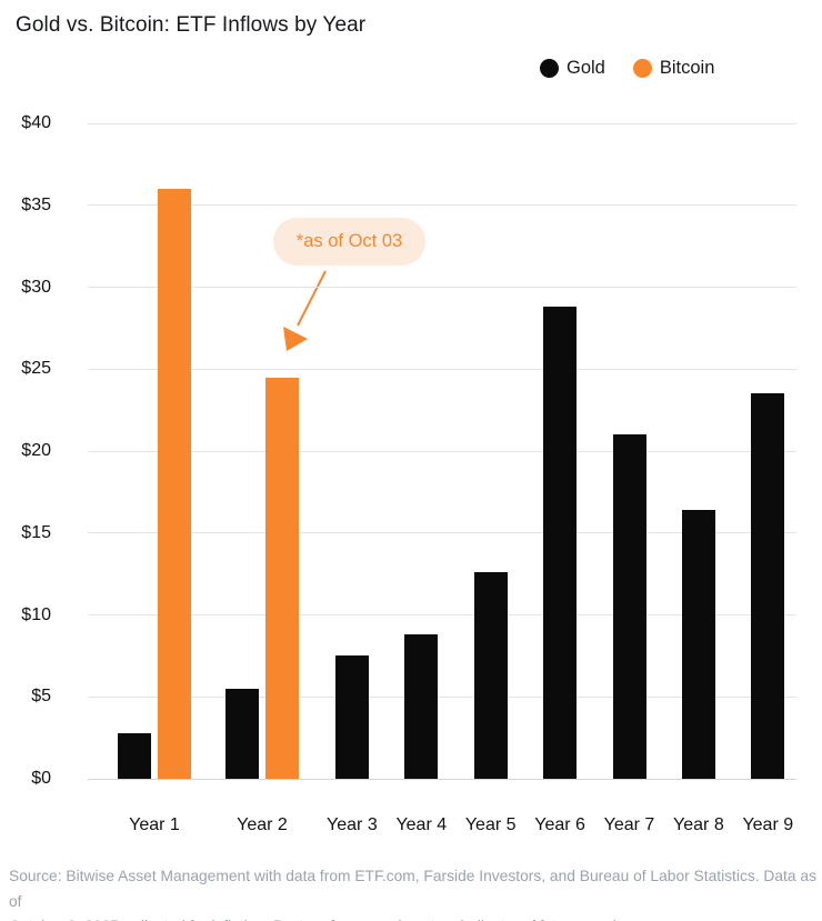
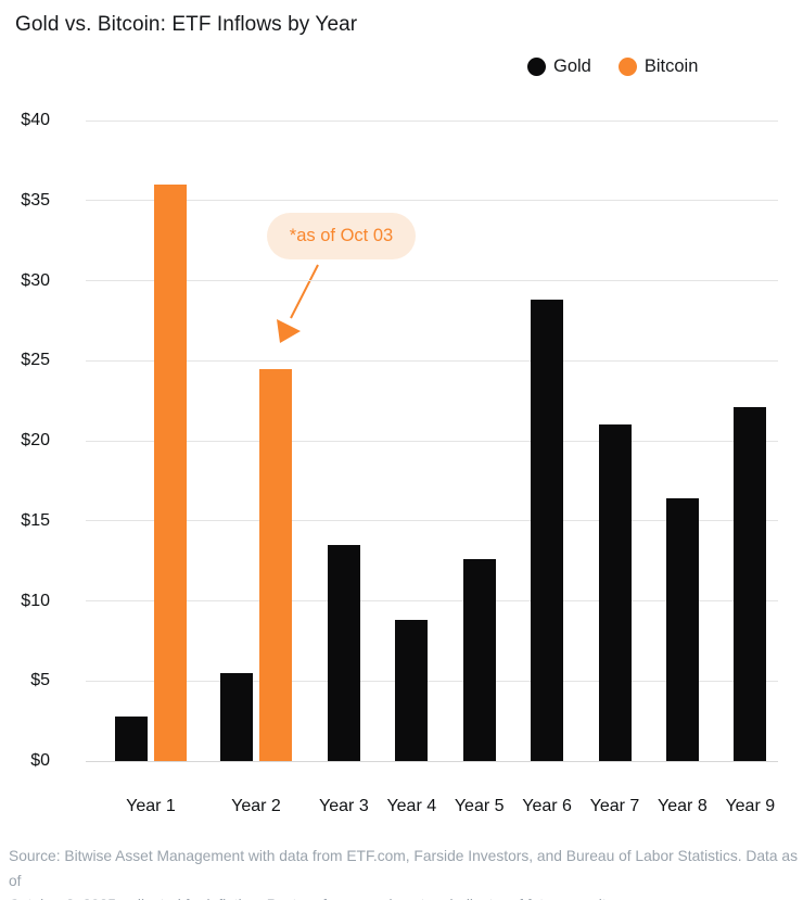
Gold/Year 3: $7.5 -> $13.5
Gold/Year 9: $23.5 -> $22.1
